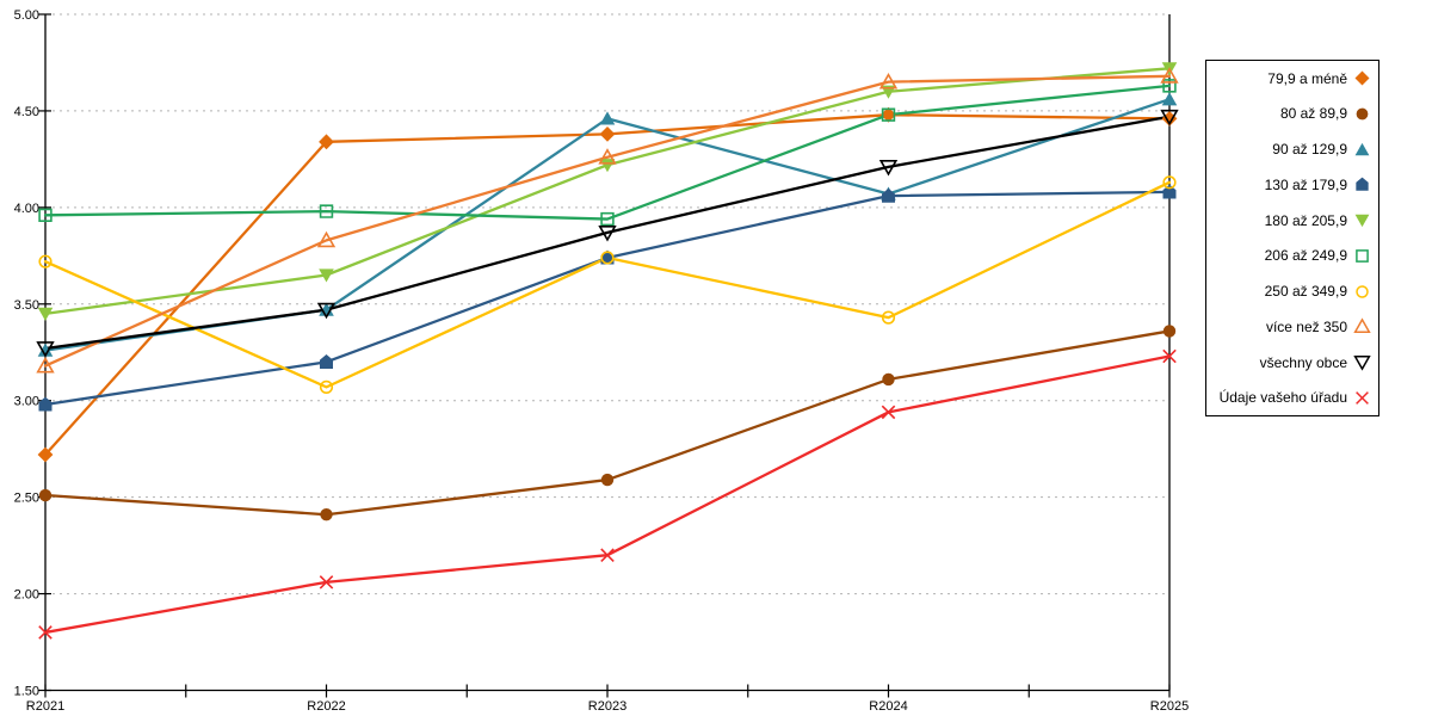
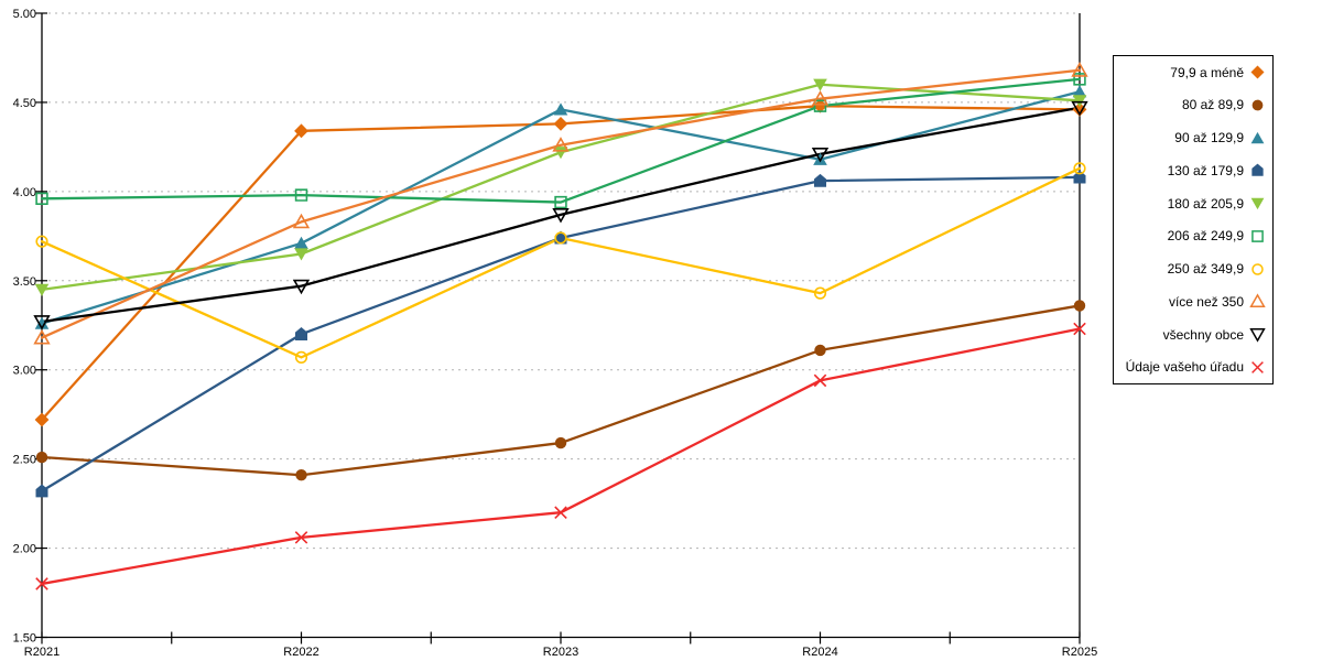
130 až 179,9/R2021: 2.98 -> 2.32
90 až 129,9/R2022: 3.47 -> 3.71
90 až 129,9/R2024: 4.07 -> 4.18
více než 350/R2024: 4.65 -> 4.52
180 až 205,9/R2025: 4.72 -> 4.51
